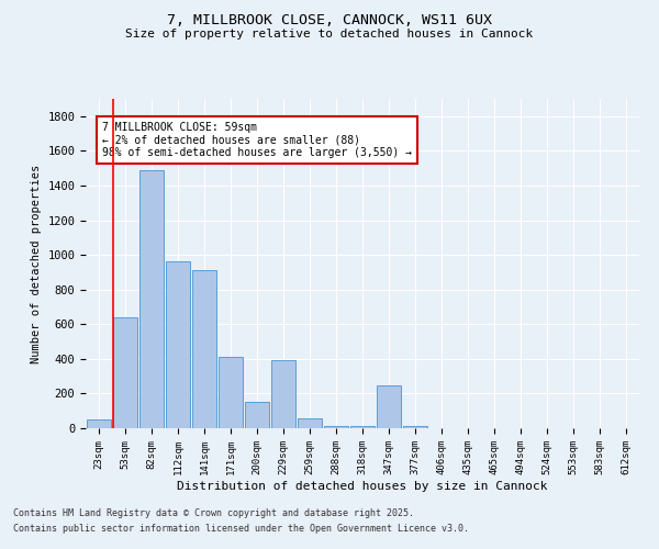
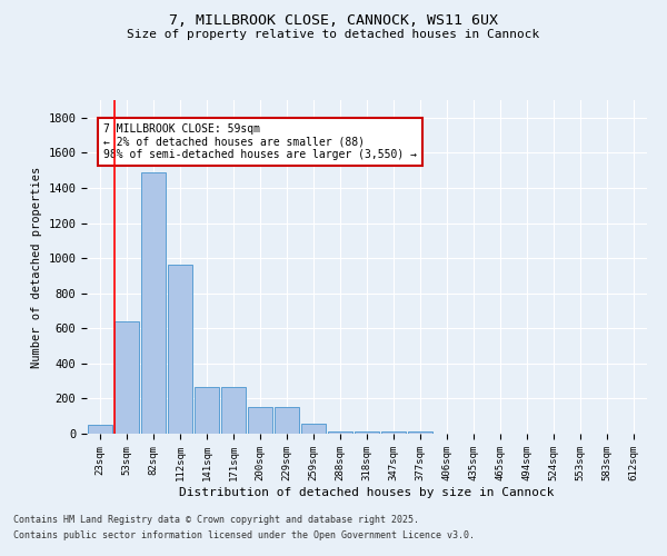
141sqm: 910 -> 260
171sqm: 410 -> 260
229sqm: 390 -> 160
347sqm: 250 -> 20
